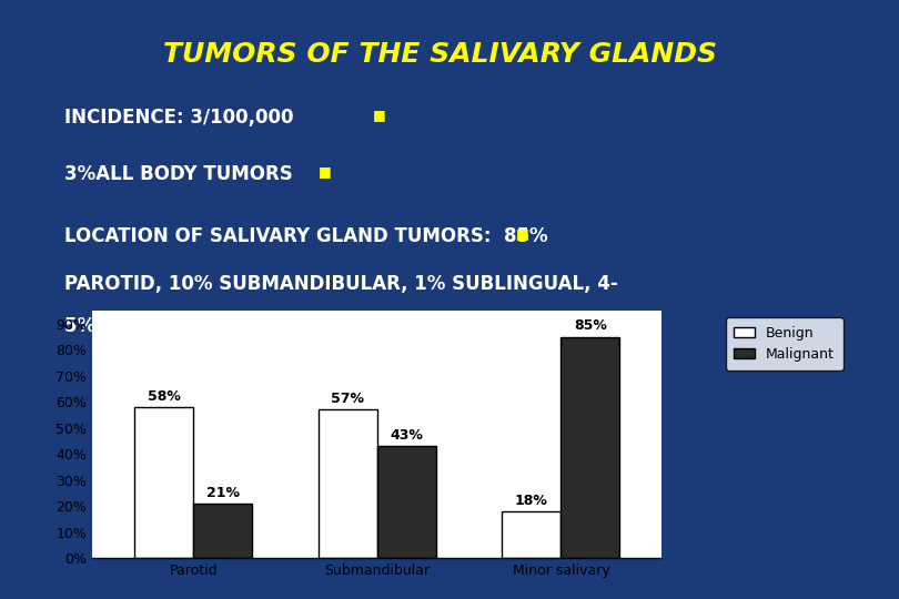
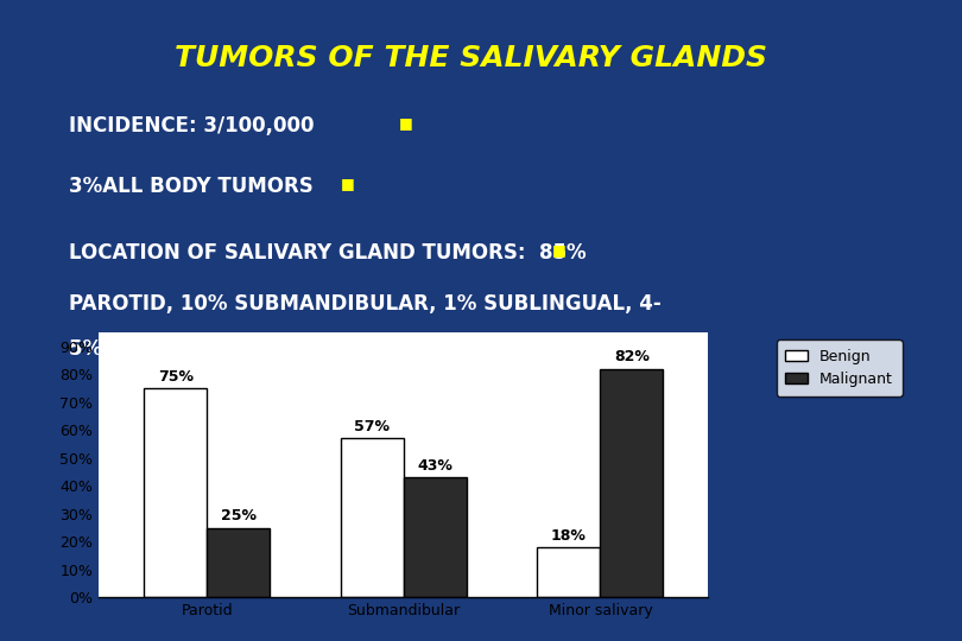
Benign/Parotid: 58% -> 75%
Malignant/Parotid: 21% -> 25%
Malignant/Minor salivary: 85% -> 82%
